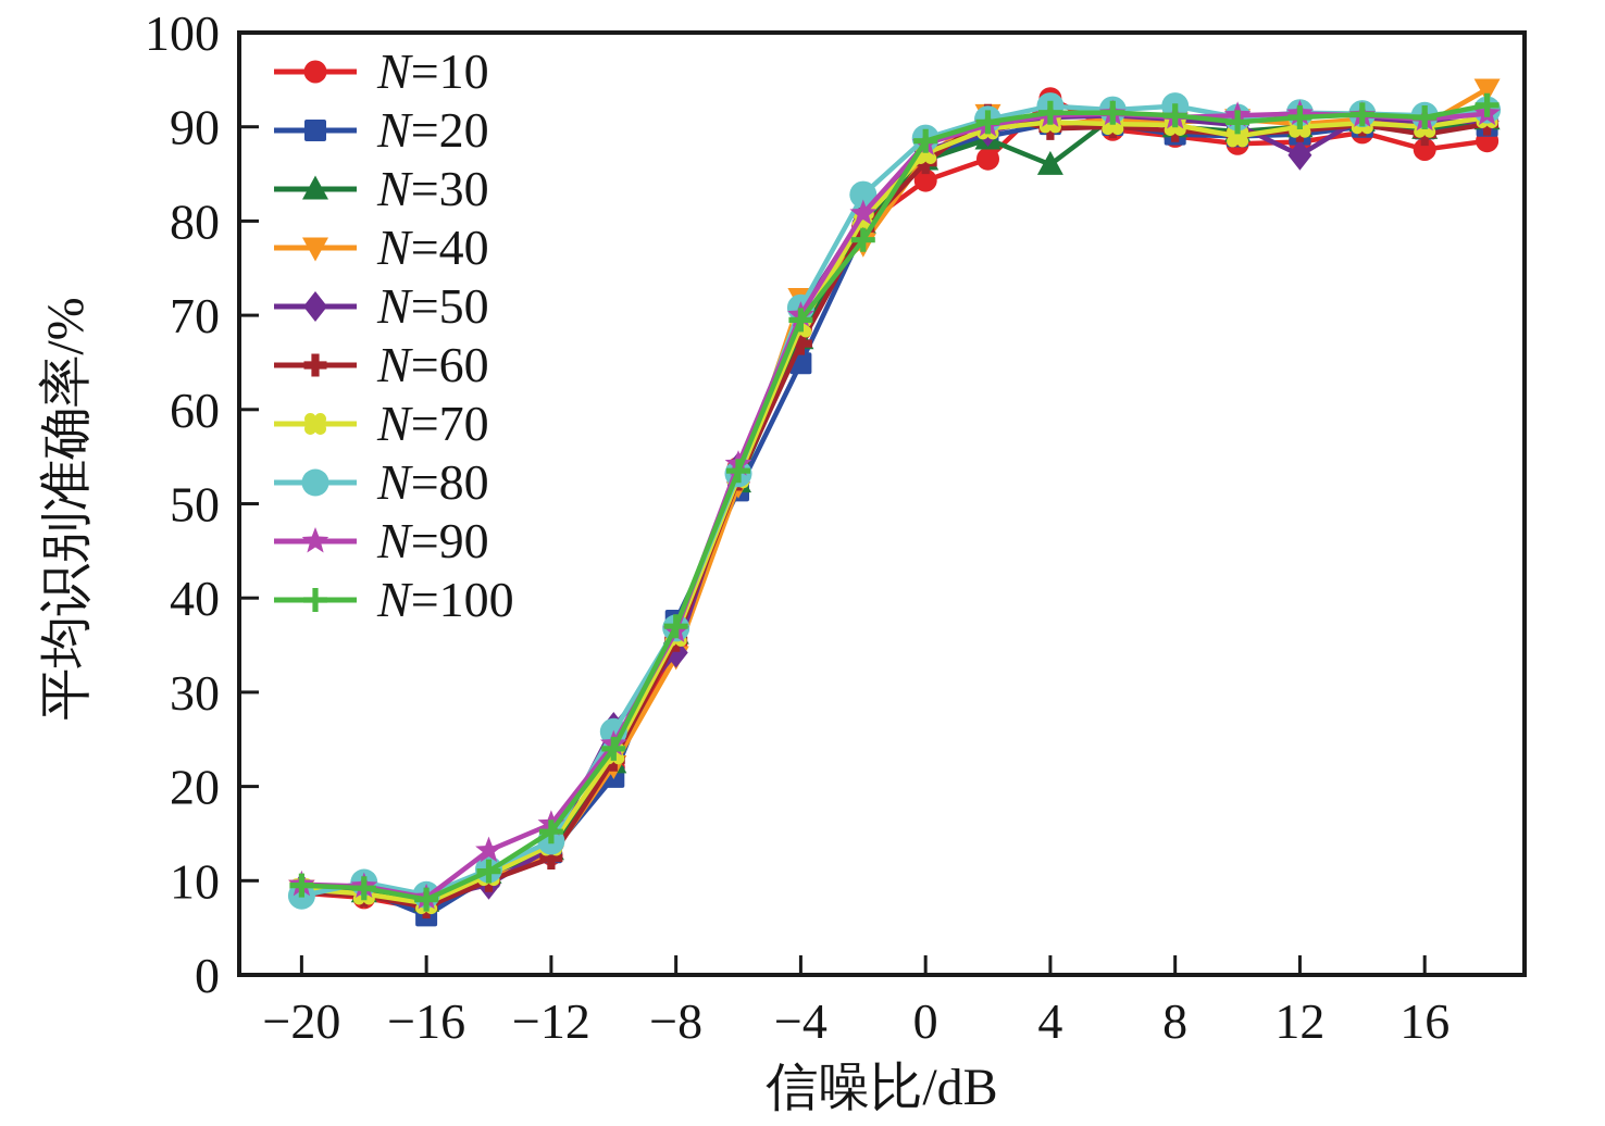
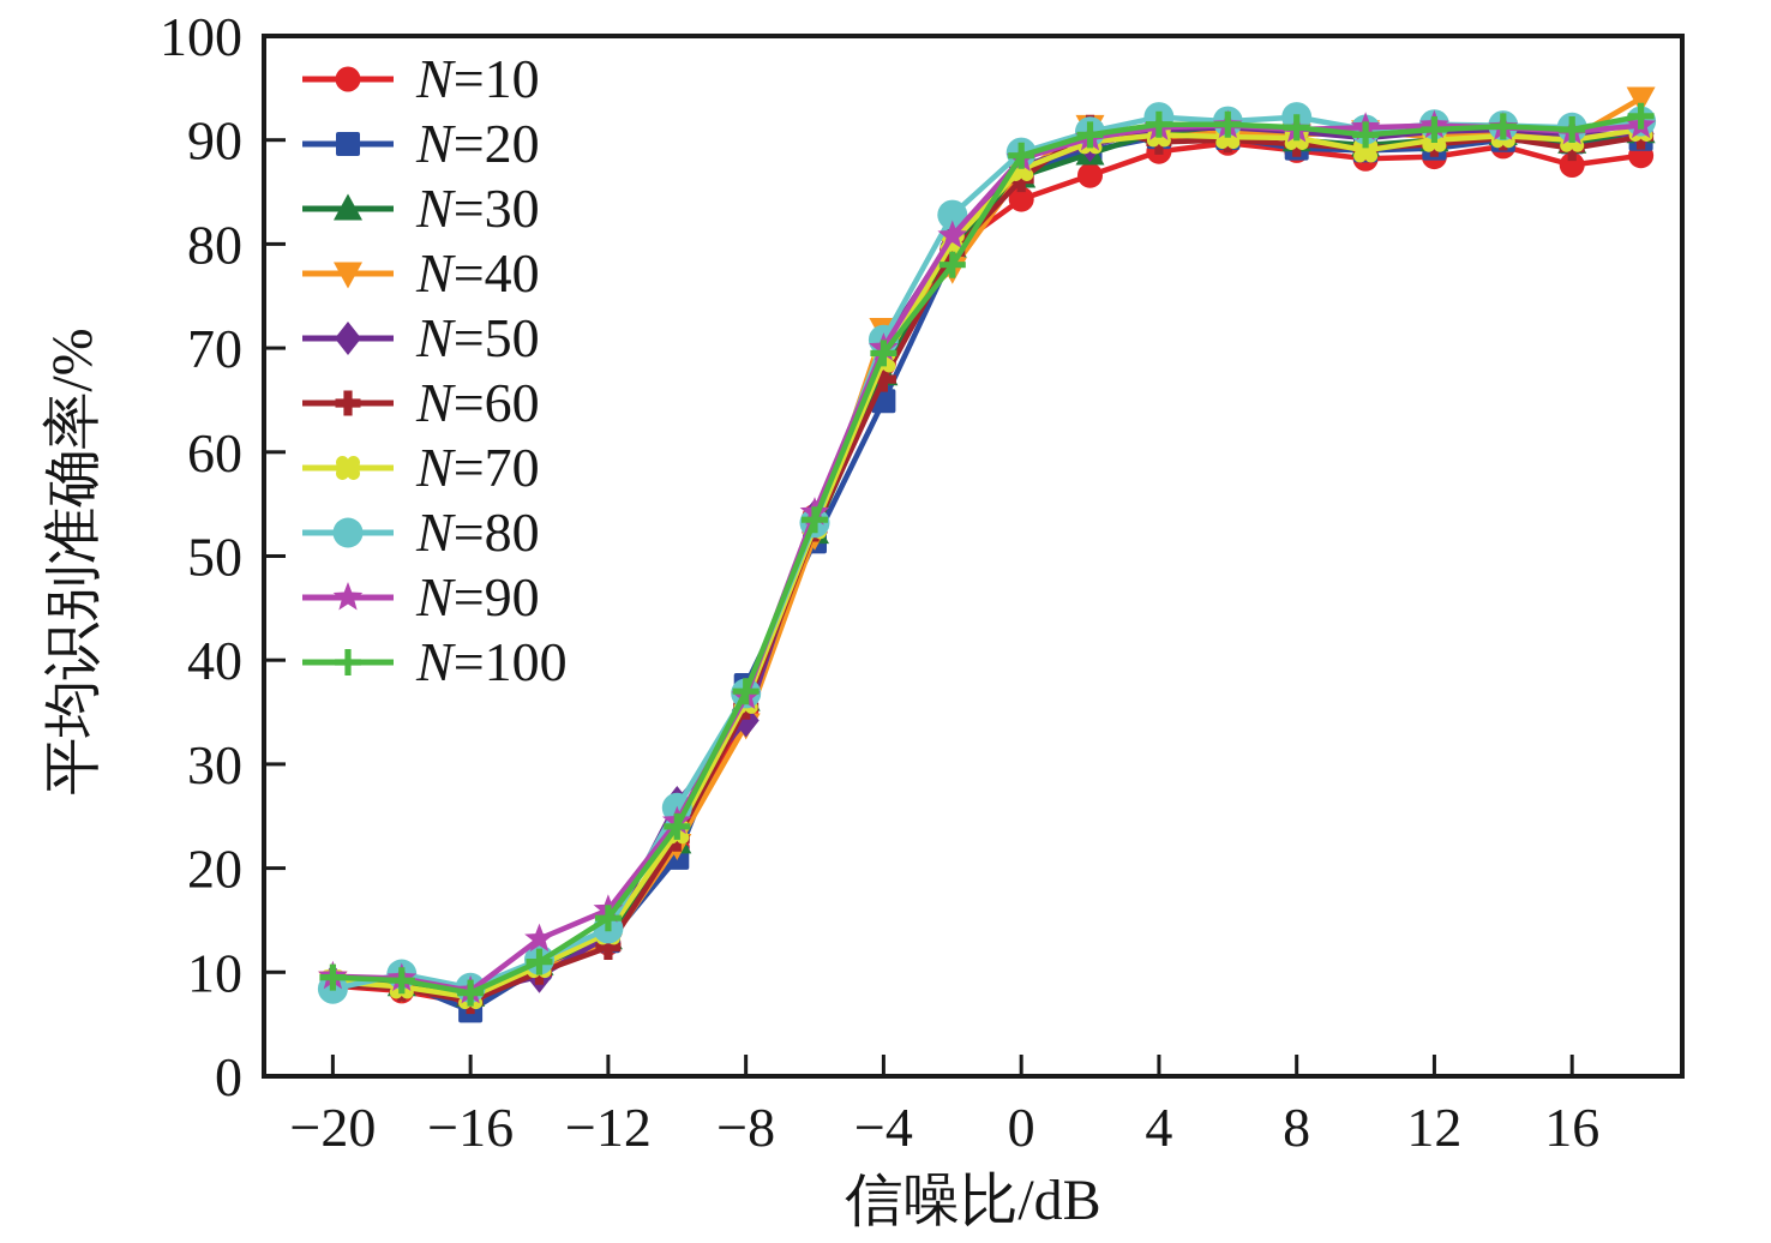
N=10/4: 93 -> 89
N=30/4: 86 -> 91
N=50/12: 87 -> 91
